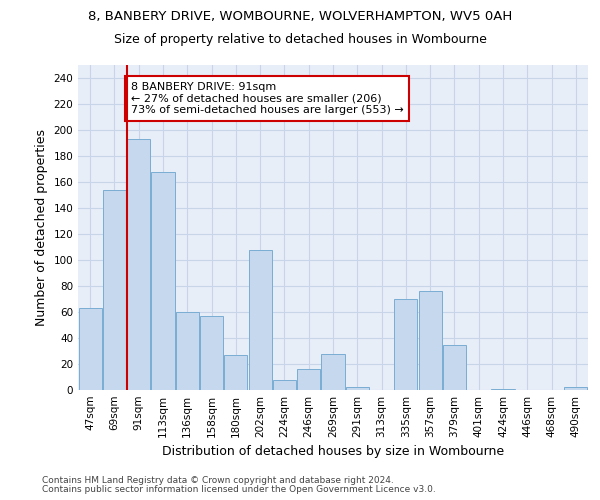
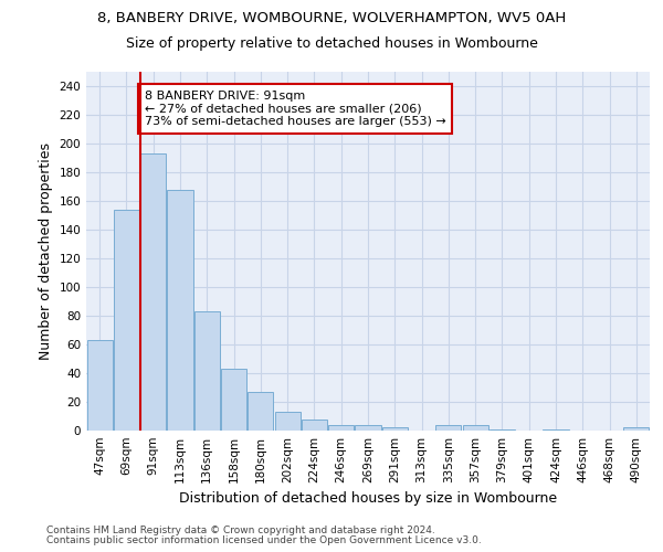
136sqm: 60 -> 83
158sqm: 57 -> 43
202sqm: 108 -> 13
246sqm: 16 -> 4
269sqm: 28 -> 4
335sqm: 70 -> 4
357sqm: 76 -> 4
379sqm: 35 -> 1
